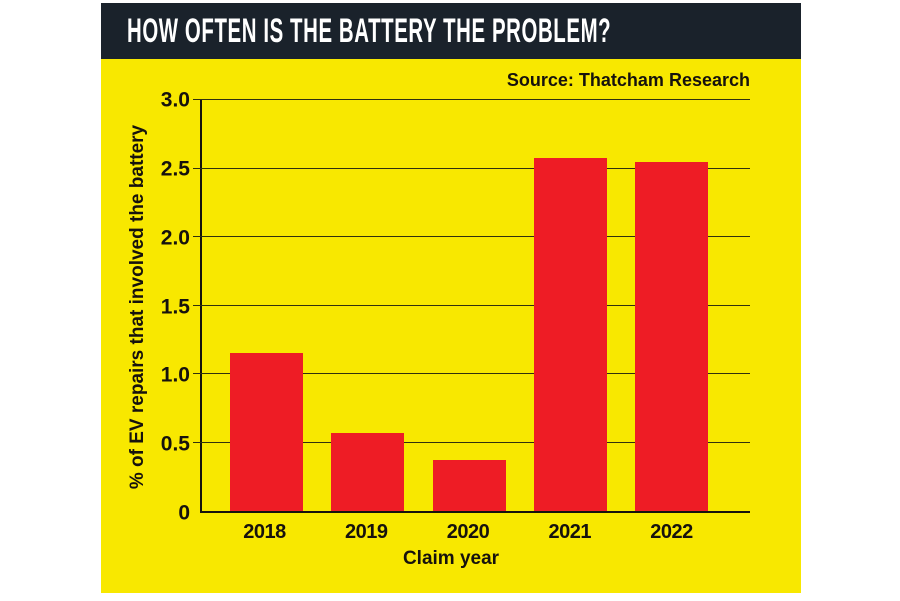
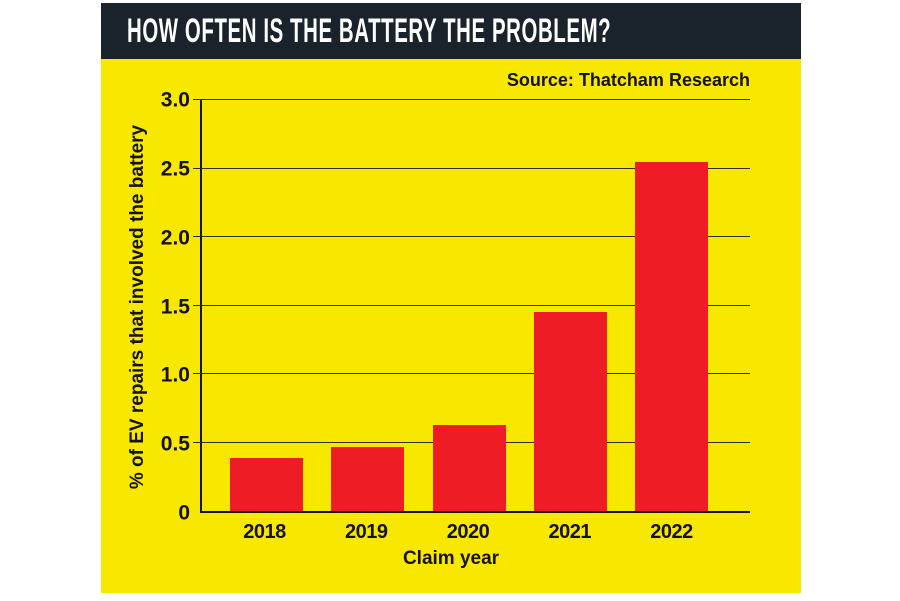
2018: 1.15 -> 0.39
2019: 0.57 -> 0.47
2020: 0.37 -> 0.63
2021: 2.58 -> 1.45
